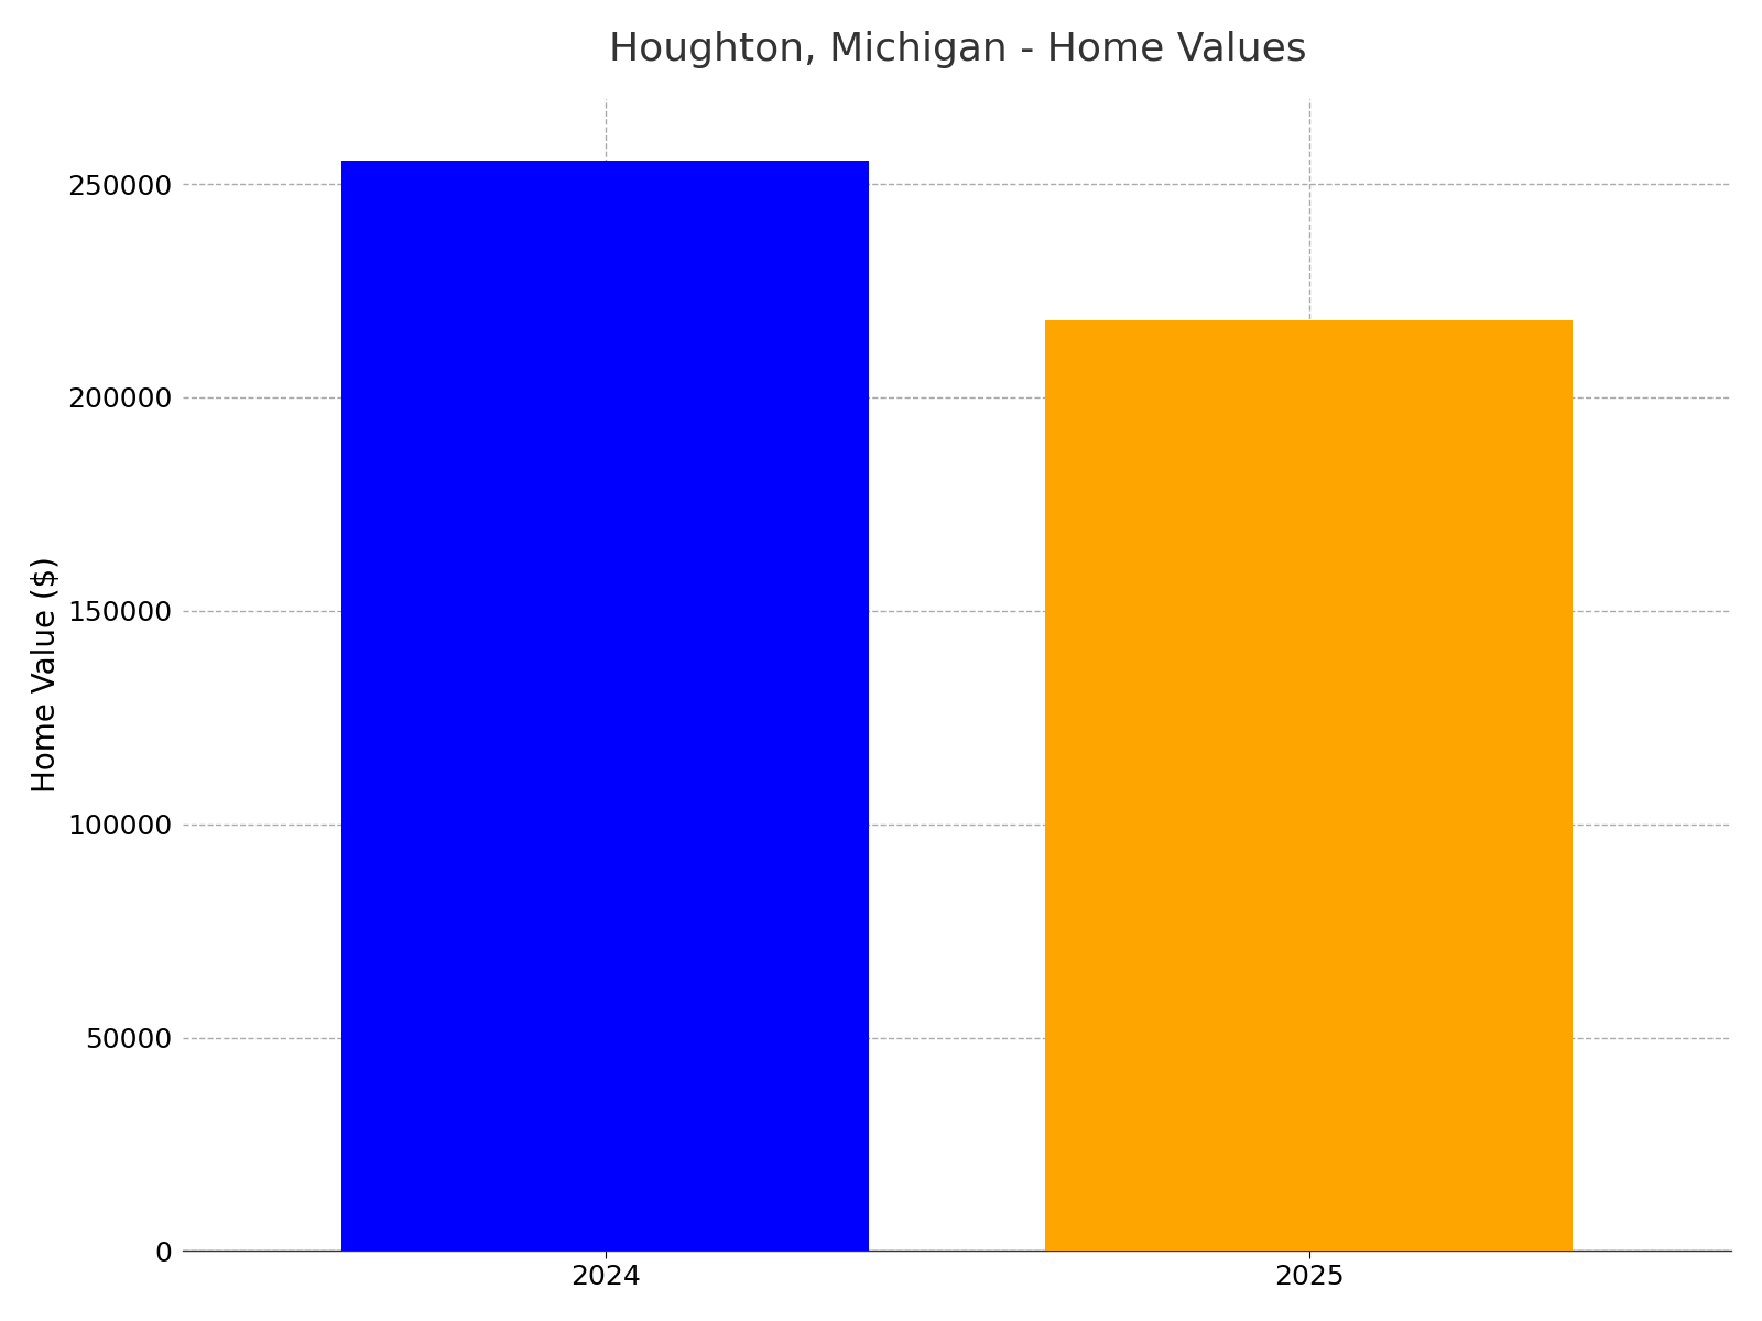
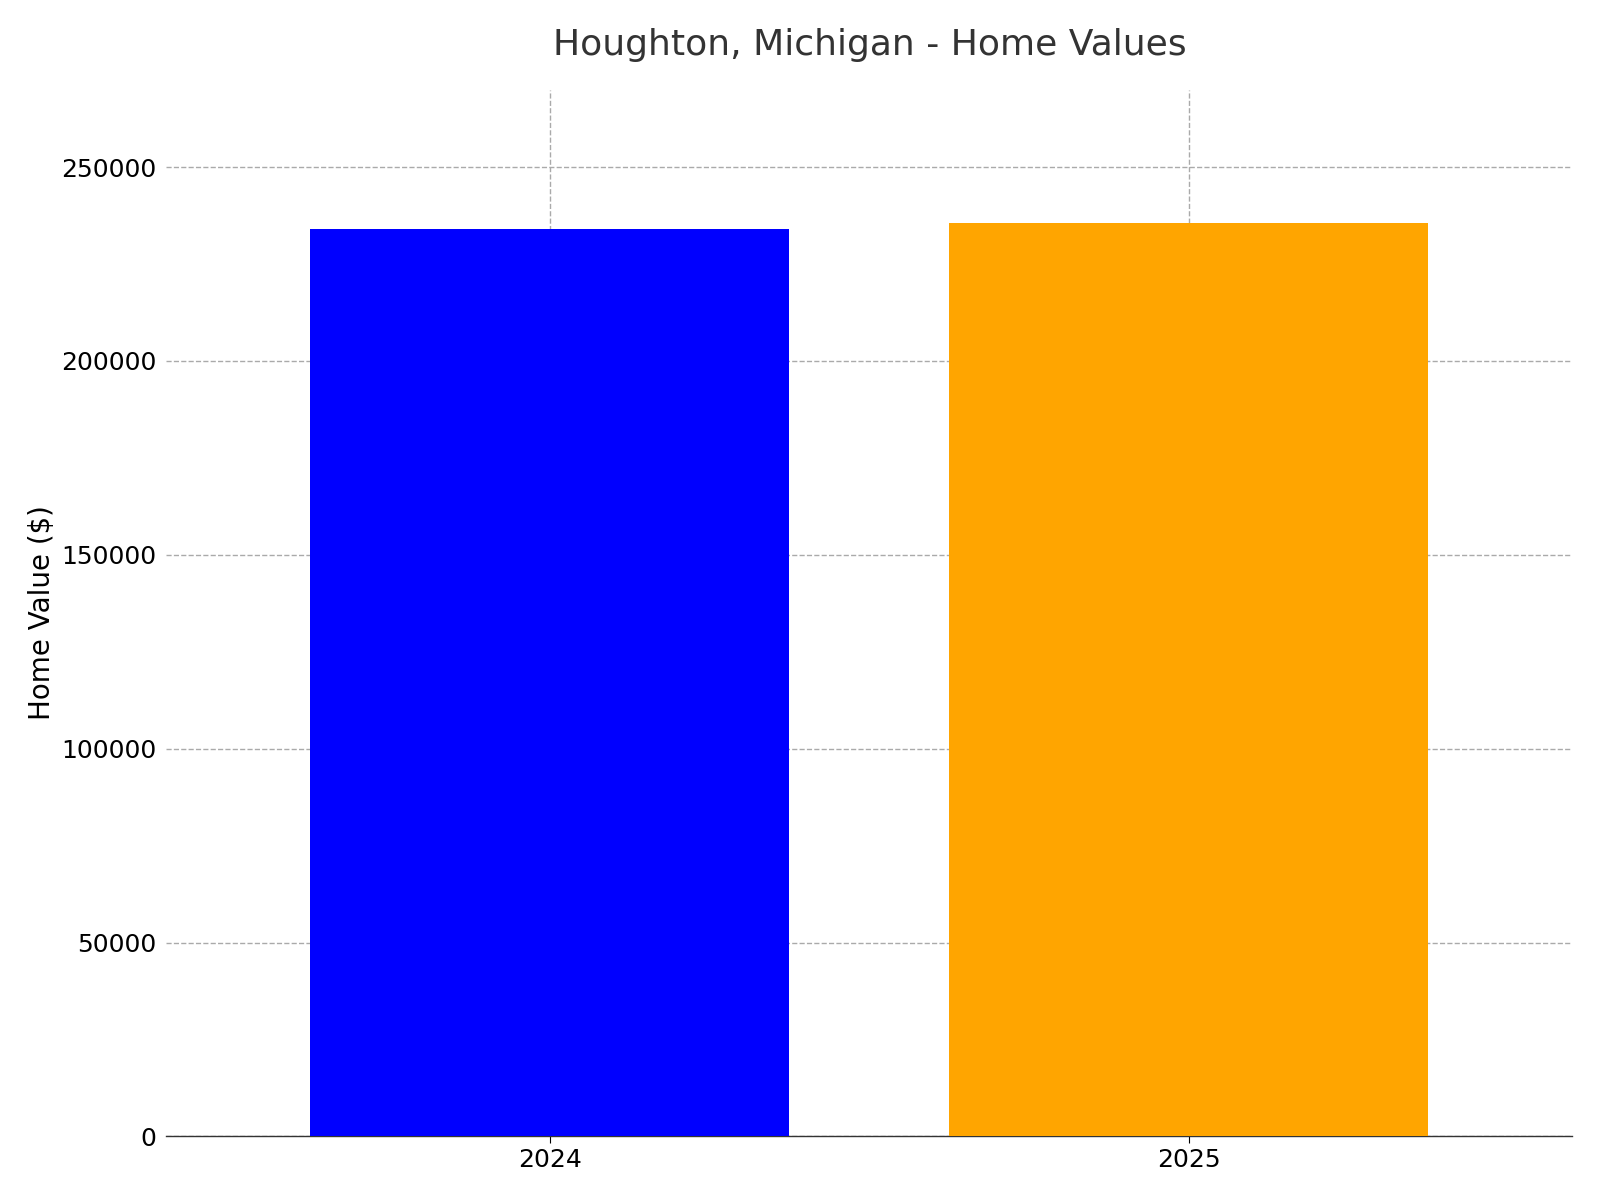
2024: 255500 -> 234000
2025: 218000 -> 235500
